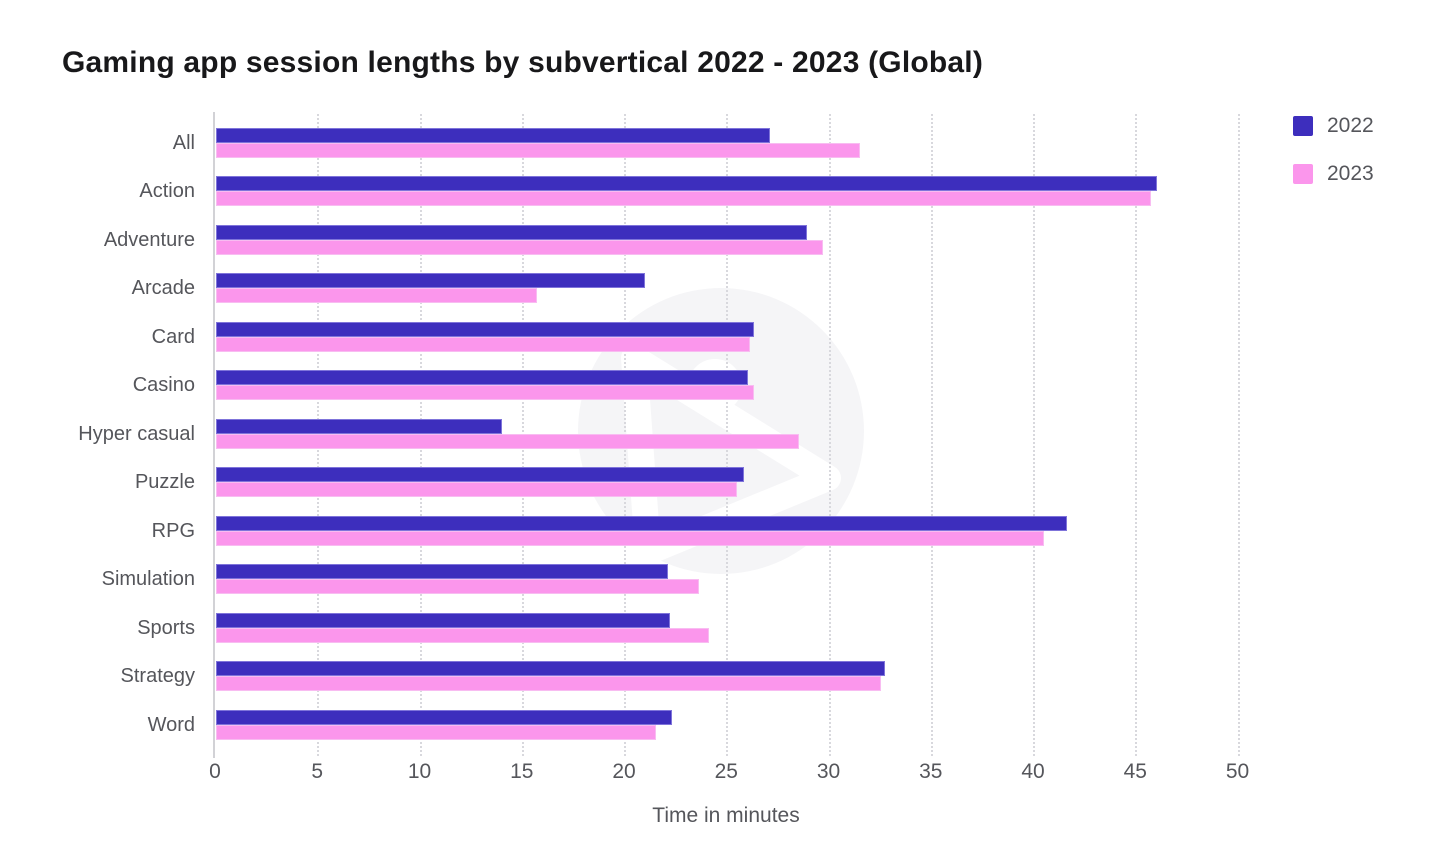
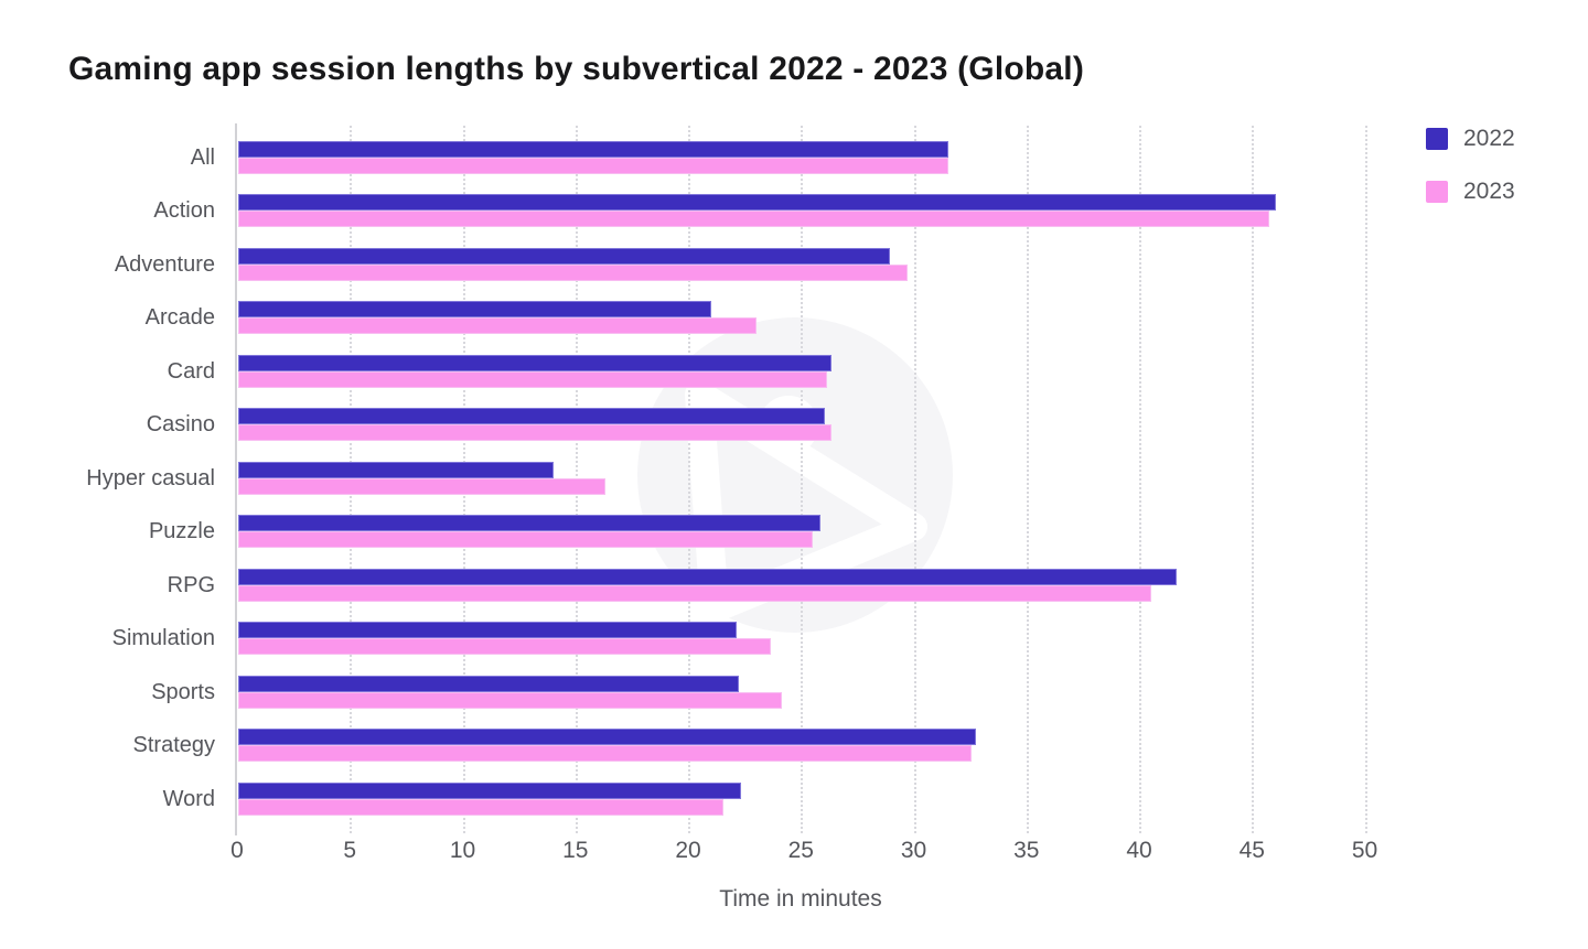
2022/All: 27.1 -> 31.5
2023/Arcade: 15.7 -> 23.0
2023/Hyper casual: 28.5 -> 16.3
